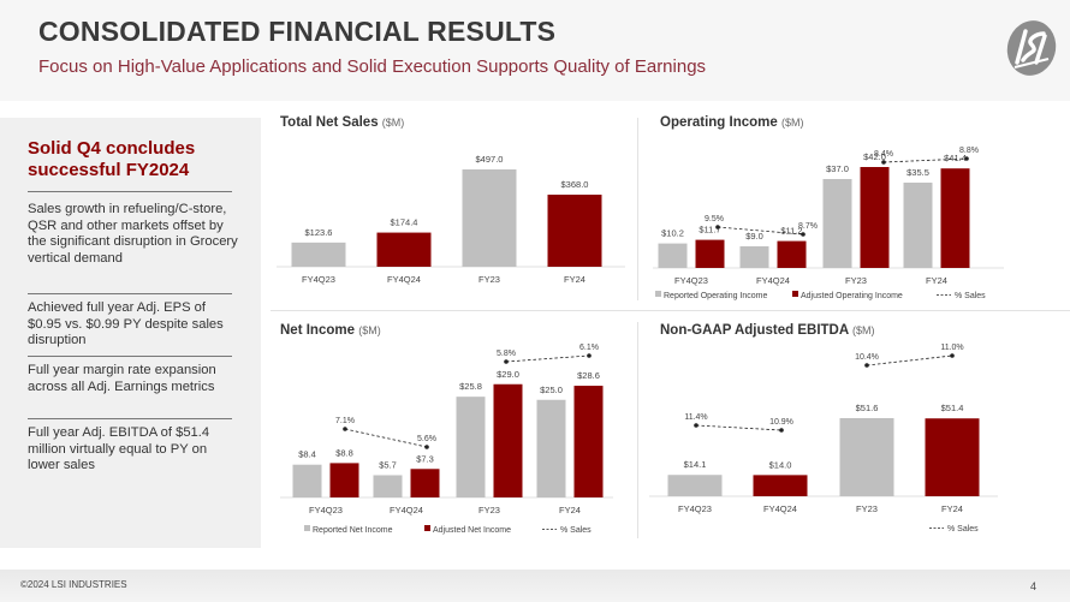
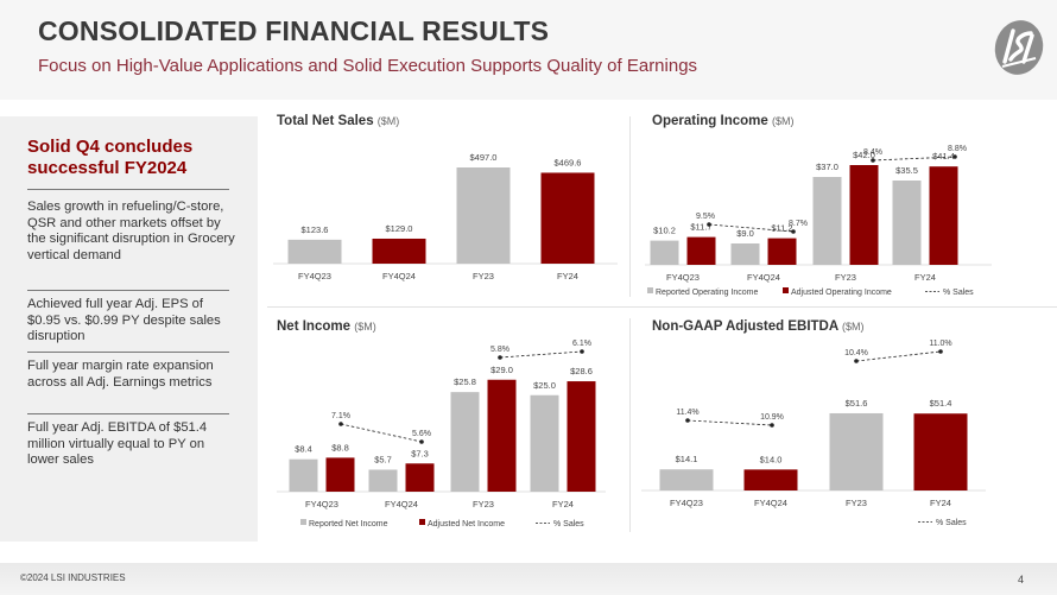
Total Net Sales ($M)/FY4Q24: $174.4 -> $129.0
Total Net Sales ($M)/FY24: $368.0 -> $469.6
